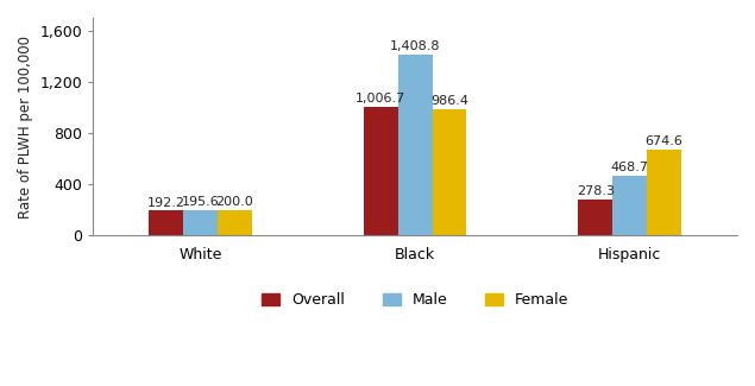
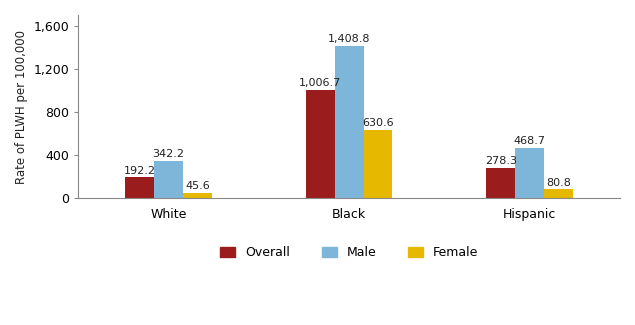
Male/White: 195.6 -> 342.2
Female/White: 200.0 -> 45.6
Female/Black: 986.4 -> 630.6
Female/Hispanic: 674.6 -> 80.8
